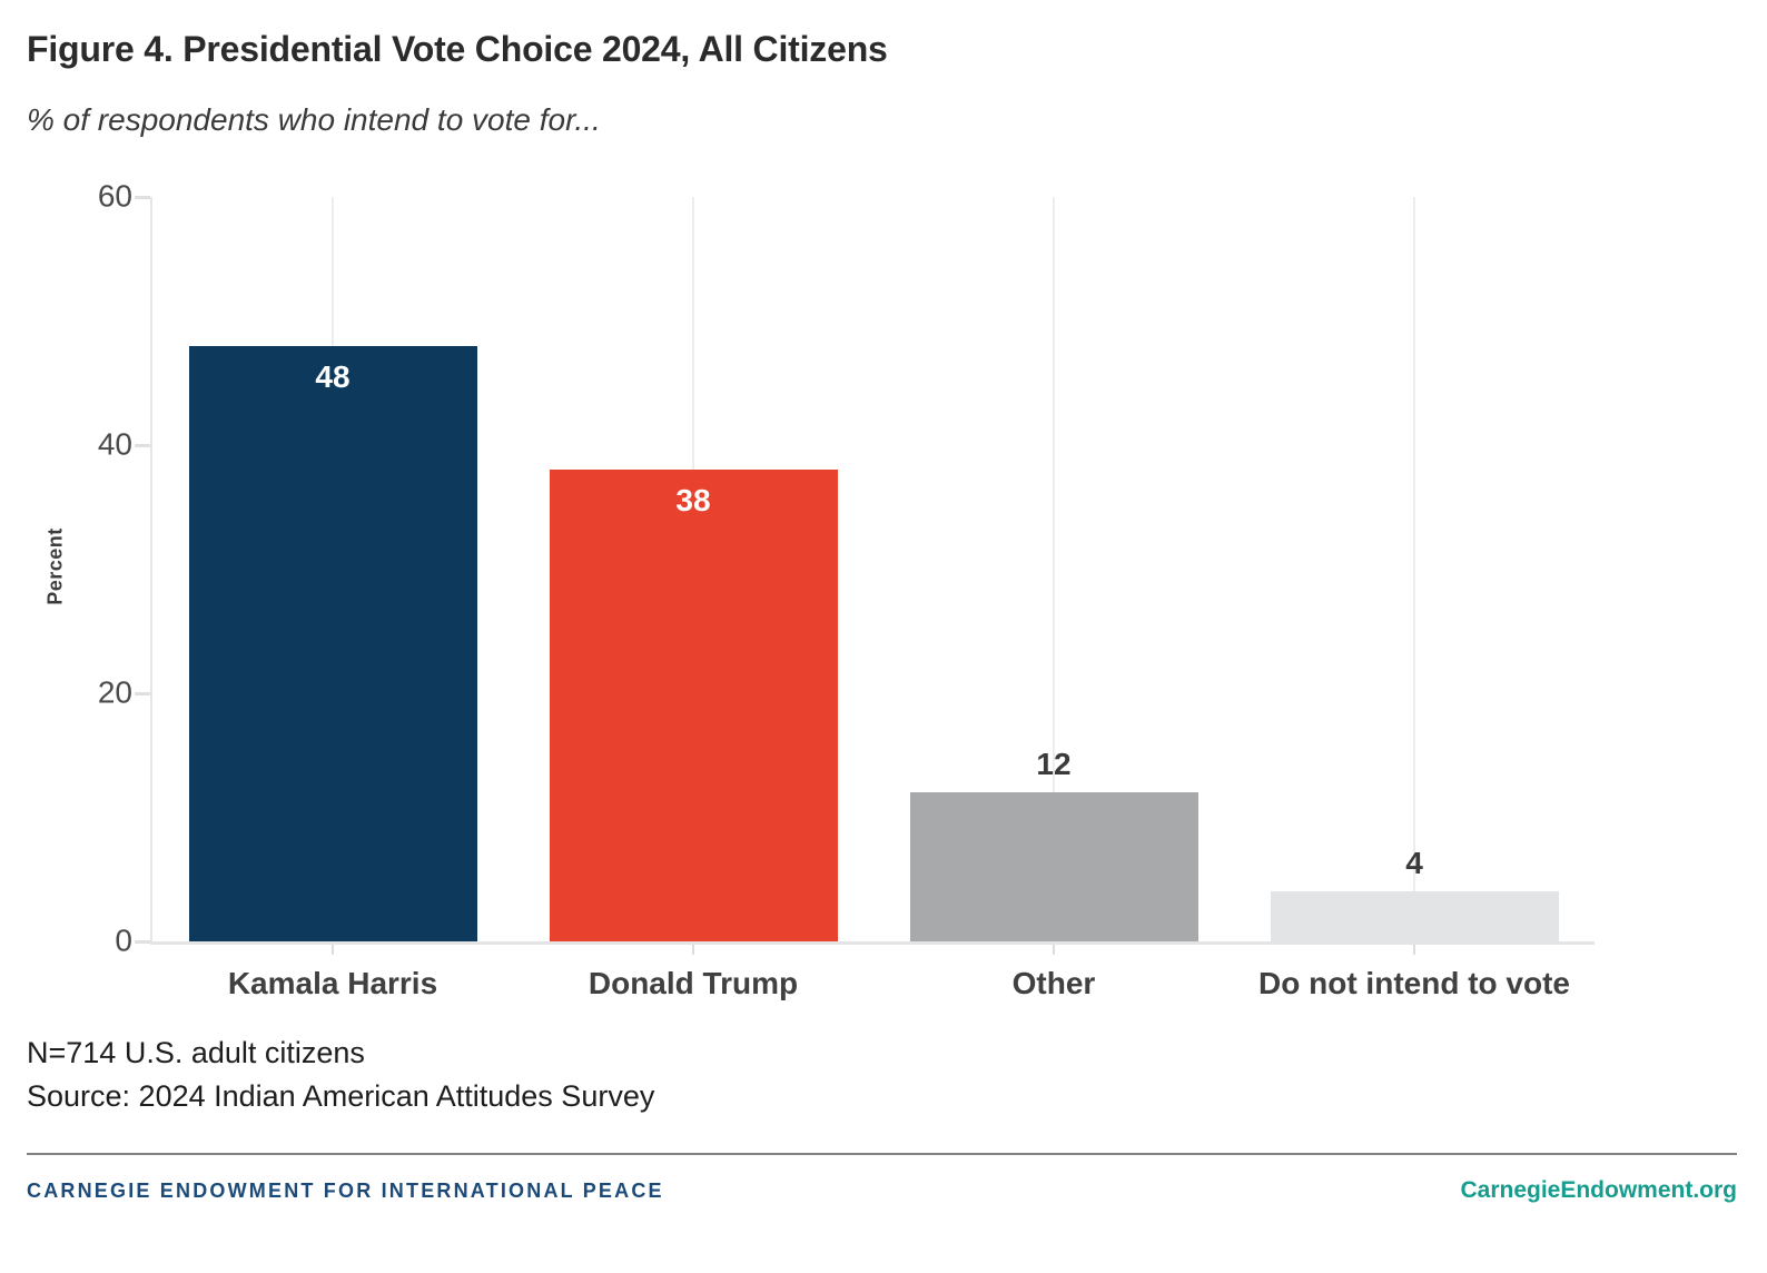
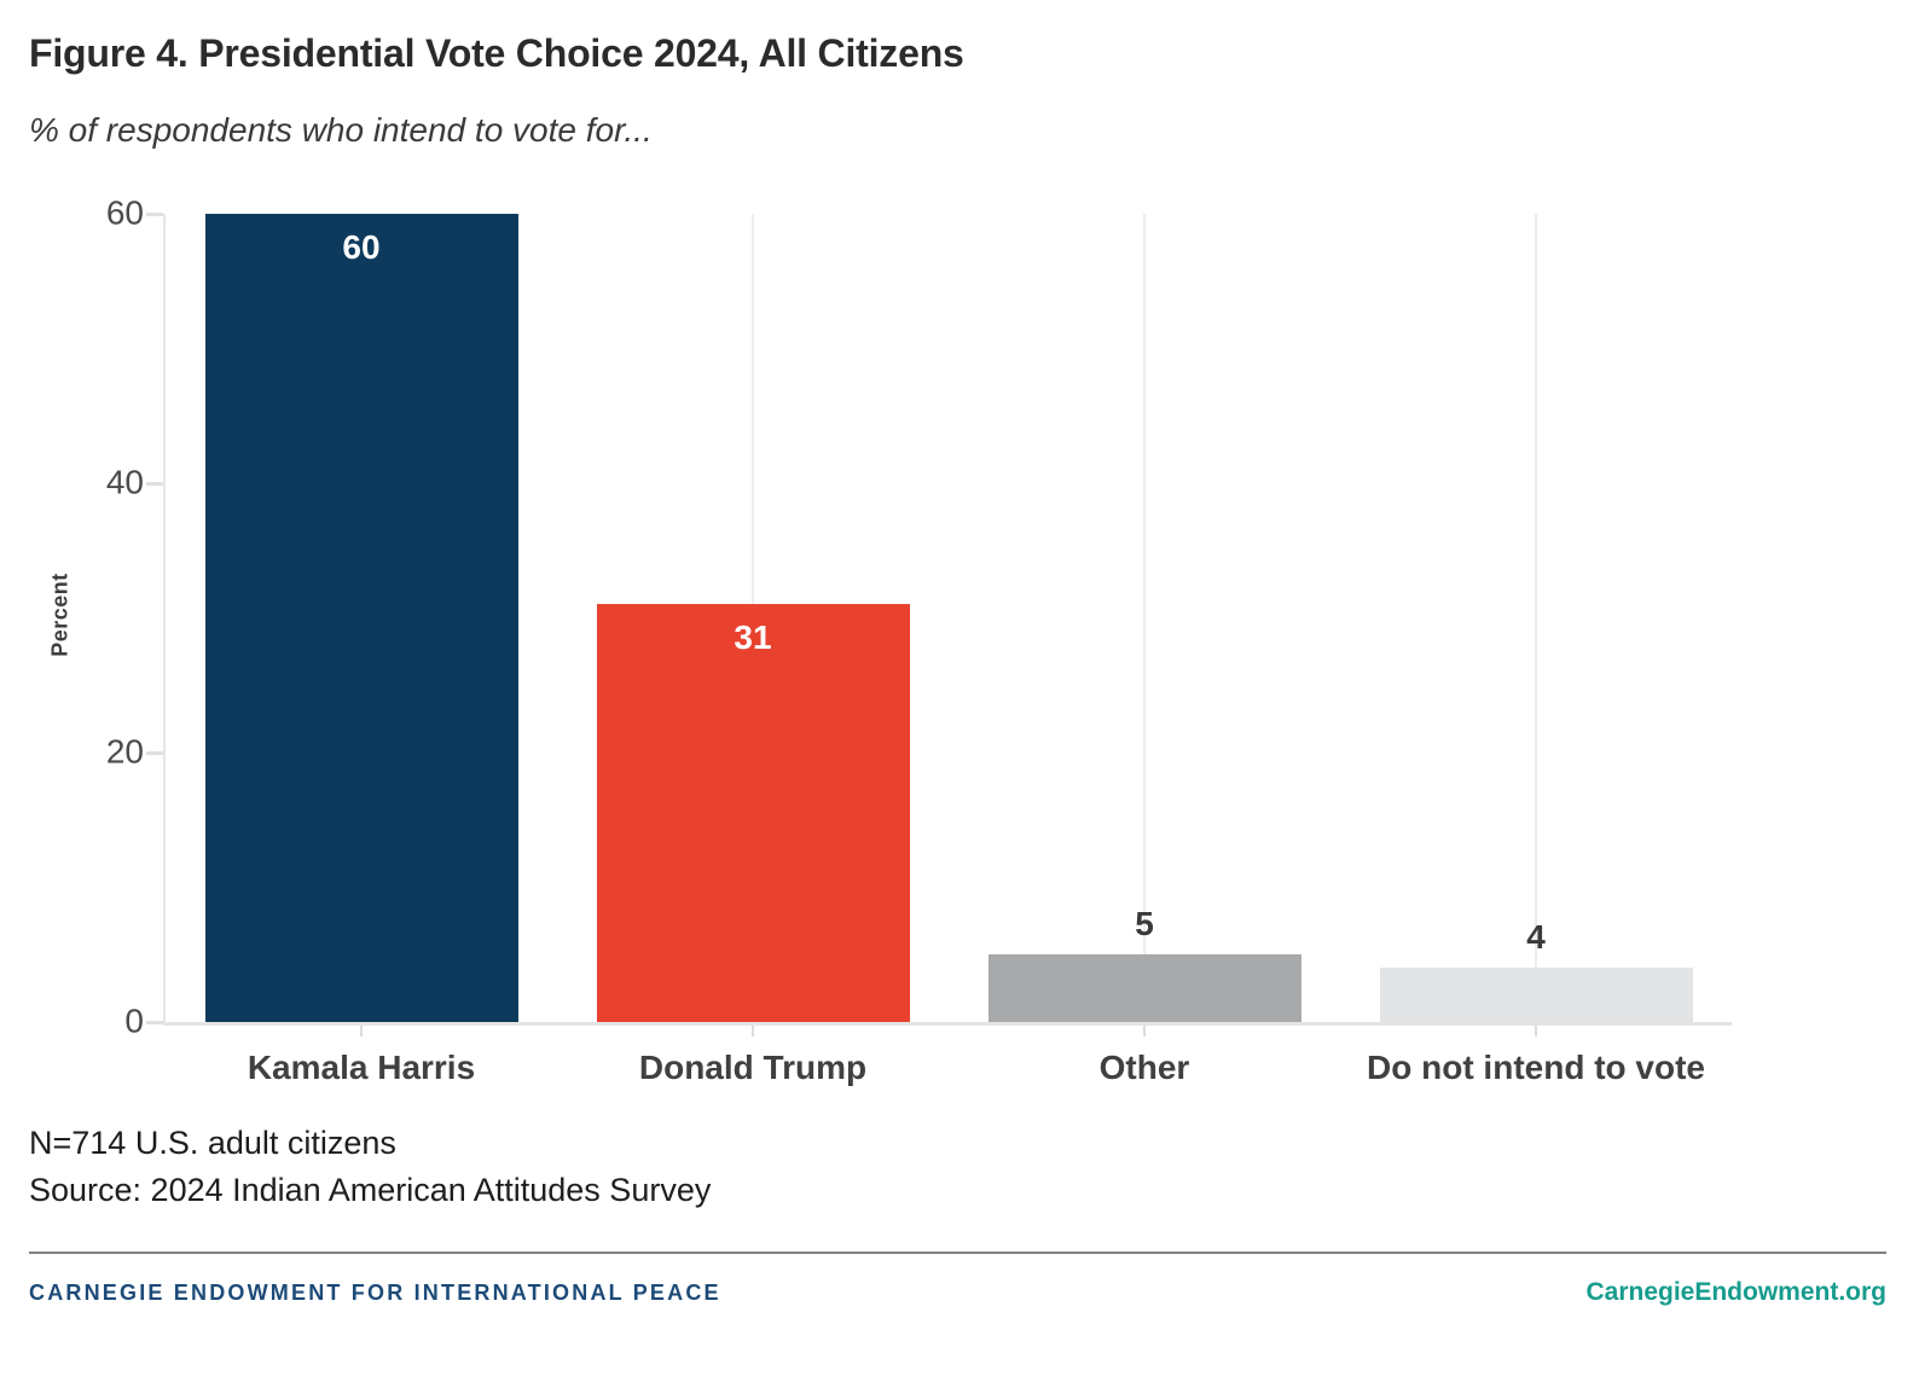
Kamala Harris: 48 -> 60
Donald Trump: 38 -> 31
Other: 12 -> 5
